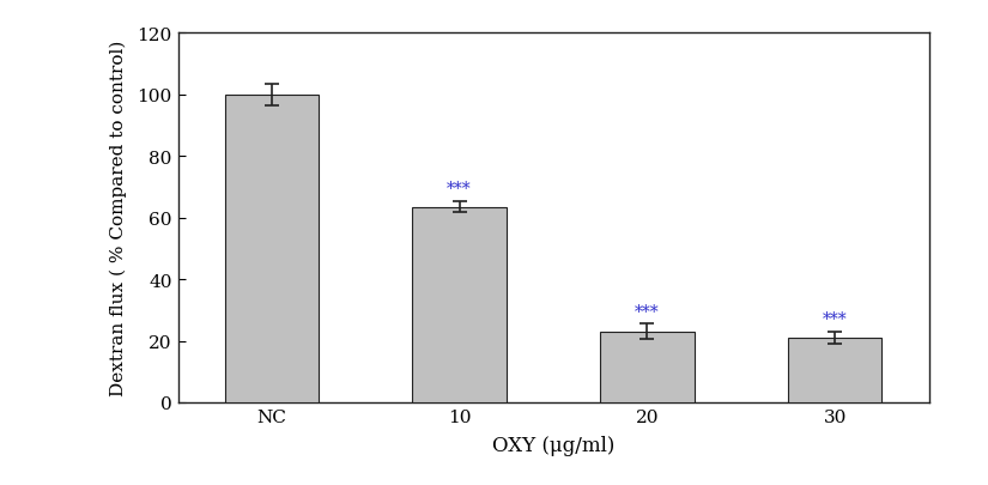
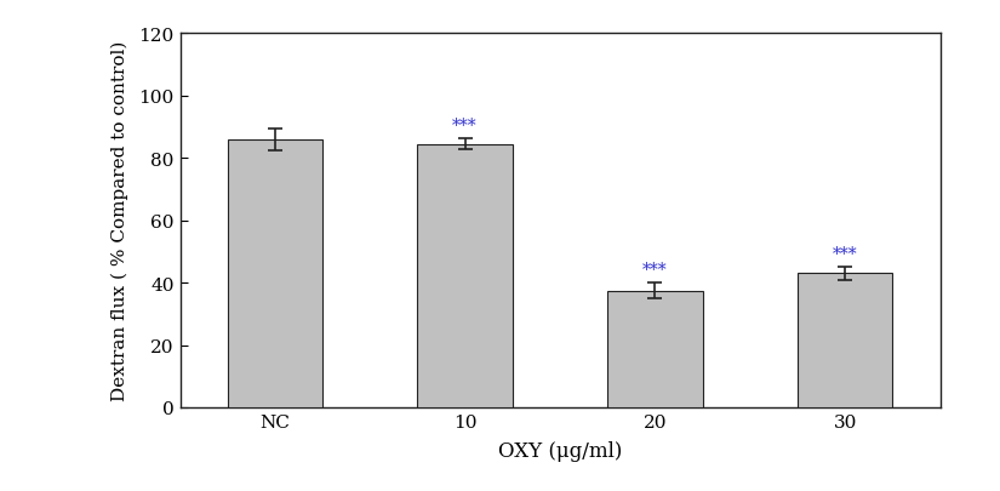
NC: 100.0 -> 86.0
10: 63.5 -> 84.5
20: 23.0 -> 37.5
30: 21.0 -> 43.0
